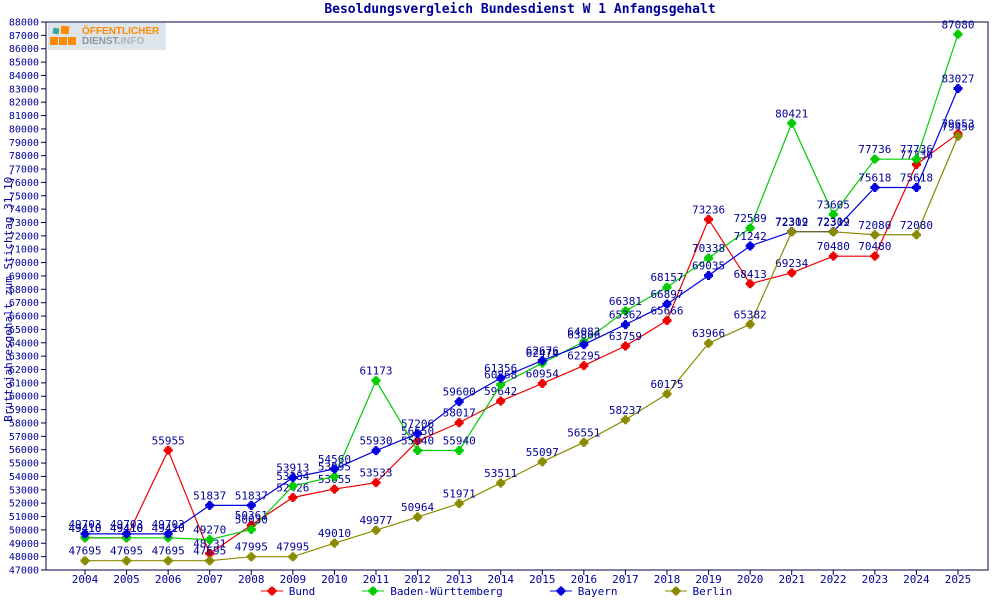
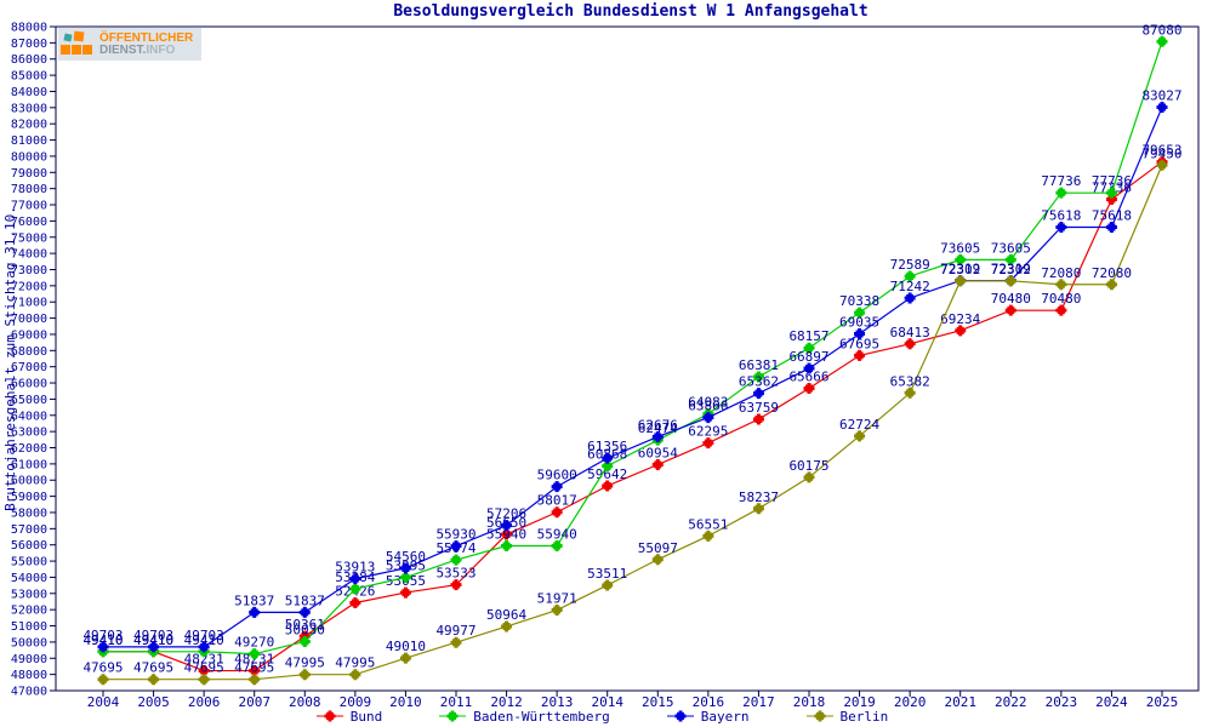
Bund/2006: 55955 -> 48231
Baden-Württemberg/2011: 61173 -> 55074
Bund/2019: 73236 -> 67695
Berlin/2019: 63966 -> 62724
Baden-Württemberg/2021: 80421 -> 73605
